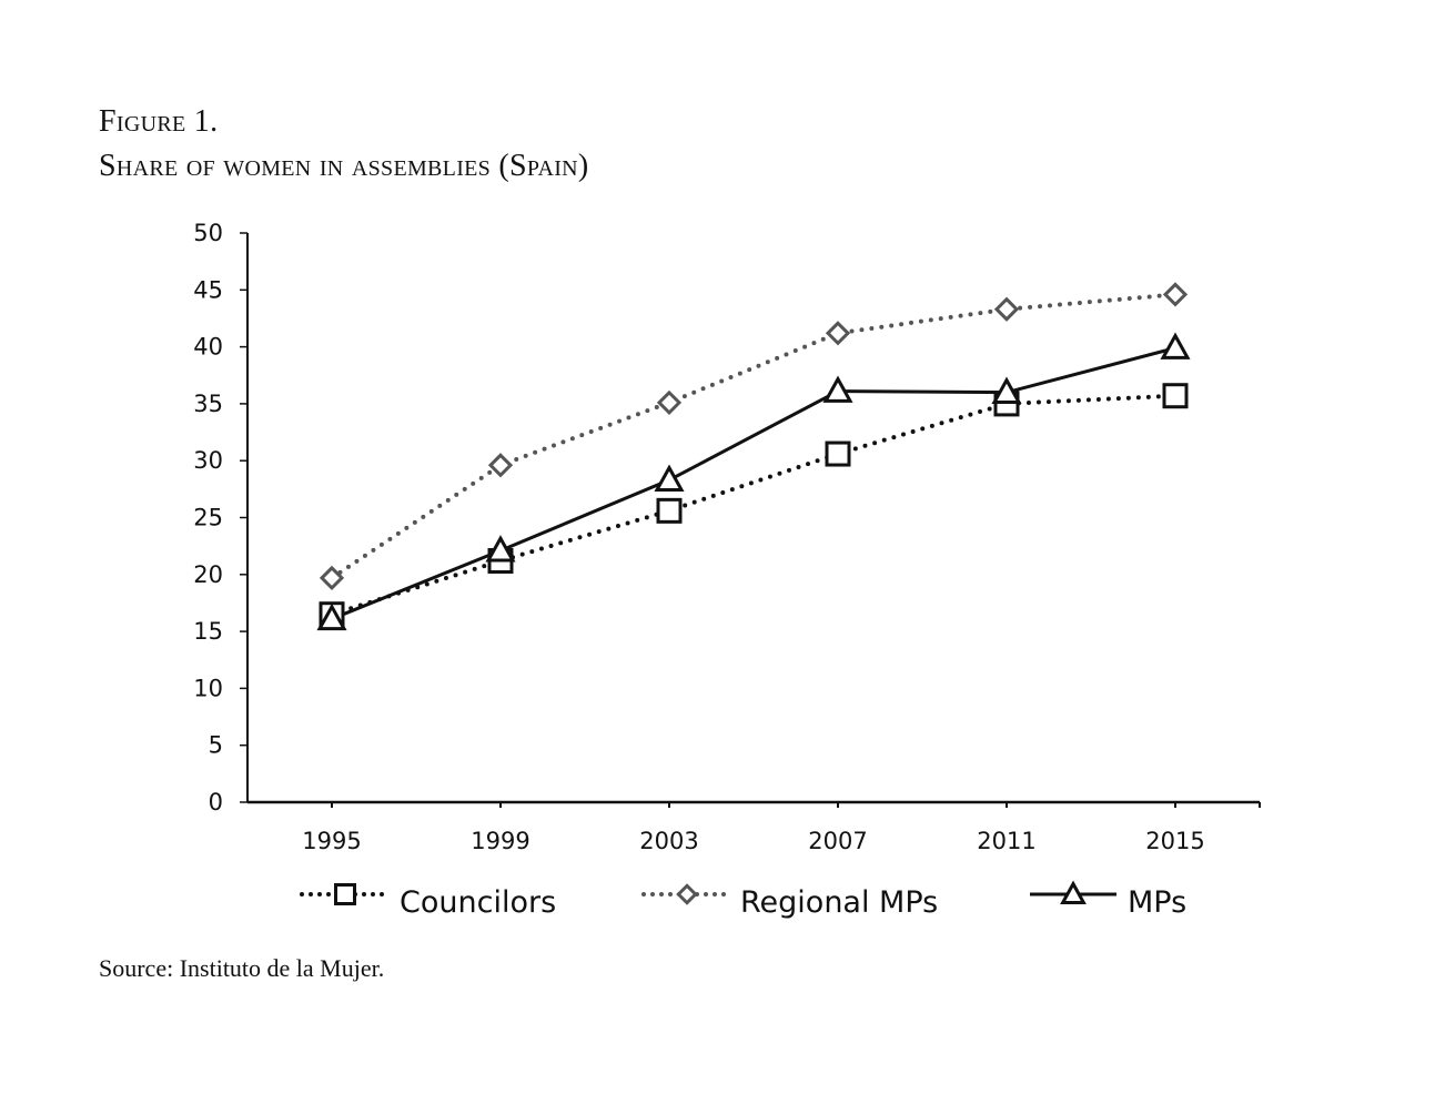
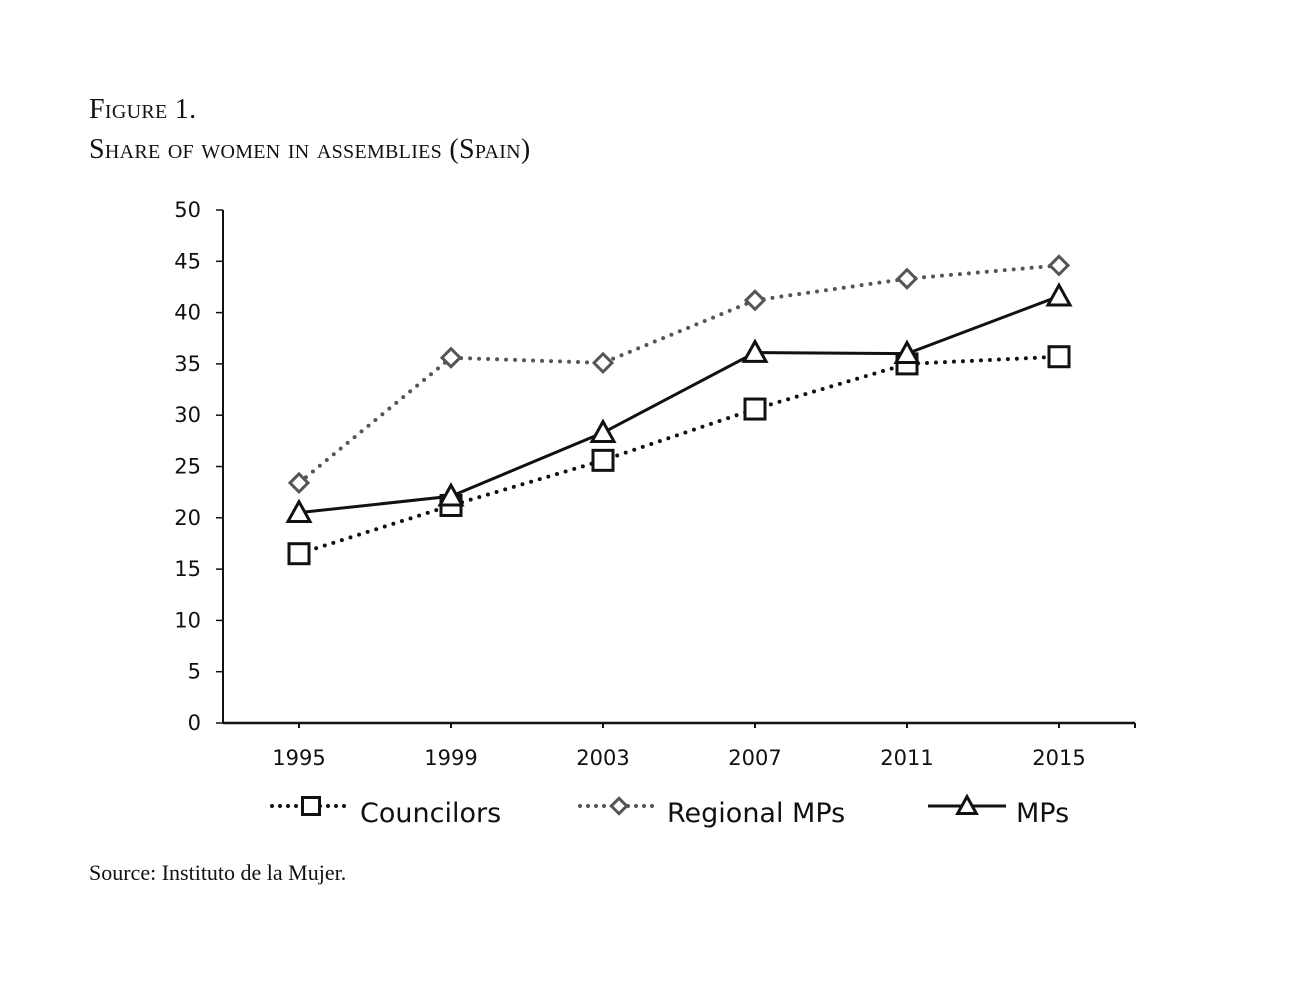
Regional MPs/1995: 19.7 -> 23.4
MPs/1995: 16.1 -> 20.5
Regional MPs/1999: 29.6 -> 35.6
MPs/2015: 39.9 -> 41.6
